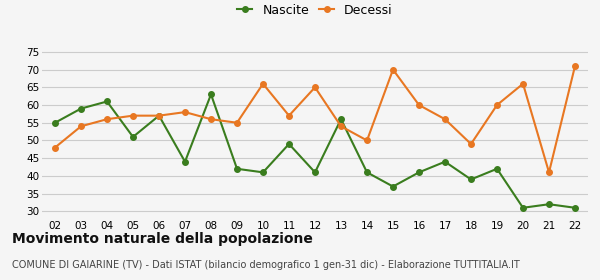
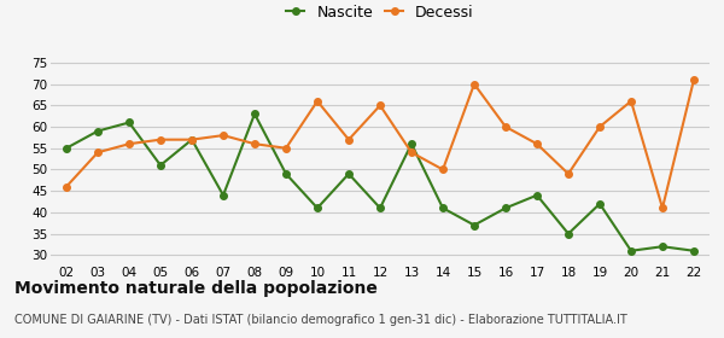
Decessi/02: 48 -> 46
Nascite/09: 42 -> 49
Nascite/18: 39 -> 35
